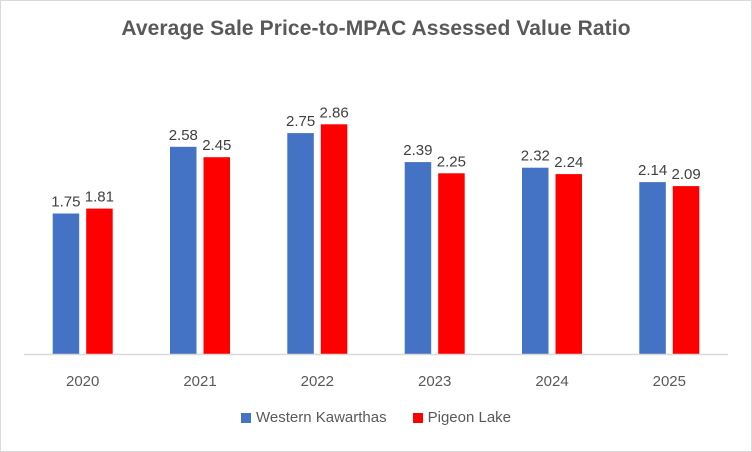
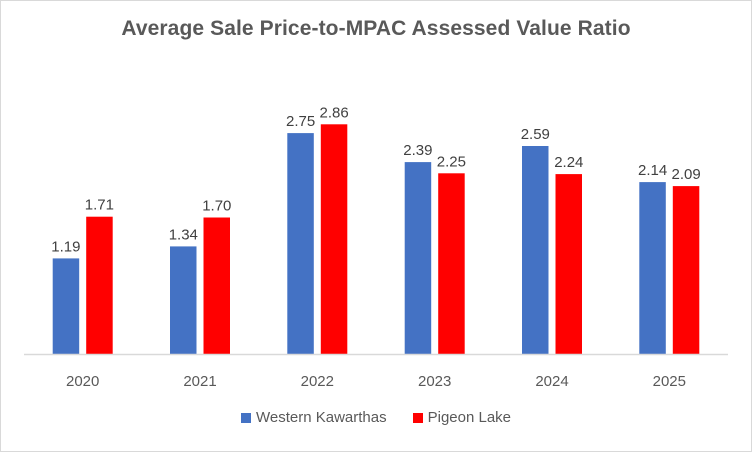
Western Kawarthas/2020: 1.75 -> 1.19
Pigeon Lake/2020: 1.81 -> 1.71
Western Kawarthas/2021: 2.58 -> 1.34
Pigeon Lake/2021: 2.45 -> 1.70
Western Kawarthas/2024: 2.32 -> 2.59
